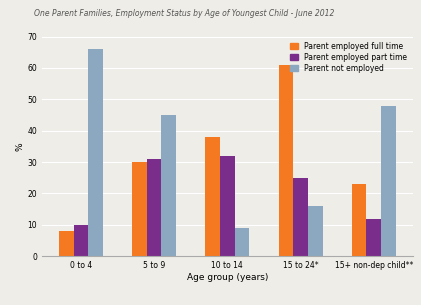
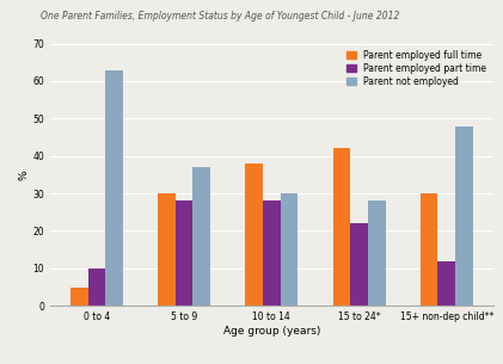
Parent employed full time/0 to 4: 8 -> 5
Parent not employed/0 to 4: 66 -> 63
Parent employed part time/5 to 9: 31 -> 28
Parent not employed/5 to 9: 45 -> 37
Parent employed part time/10 to 14: 32 -> 28
Parent not employed/10 to 14: 9 -> 30
Parent employed full time/15 to 24*: 61 -> 42
Parent employed part time/15 to 24*: 25 -> 22
Parent not employed/15 to 24*: 16 -> 28
Parent employed full time/15+ non-dep child**: 23 -> 30
